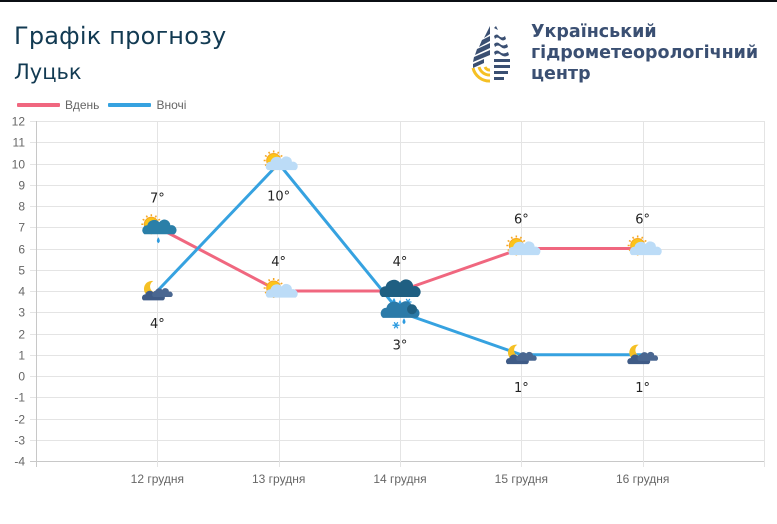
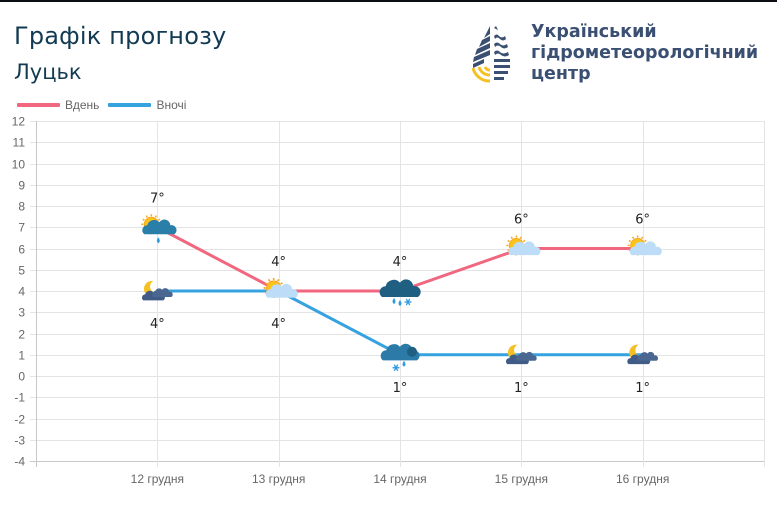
Вночі/13 грудня: 10° -> 4°
Вночі/14 грудня: 3° -> 1°
